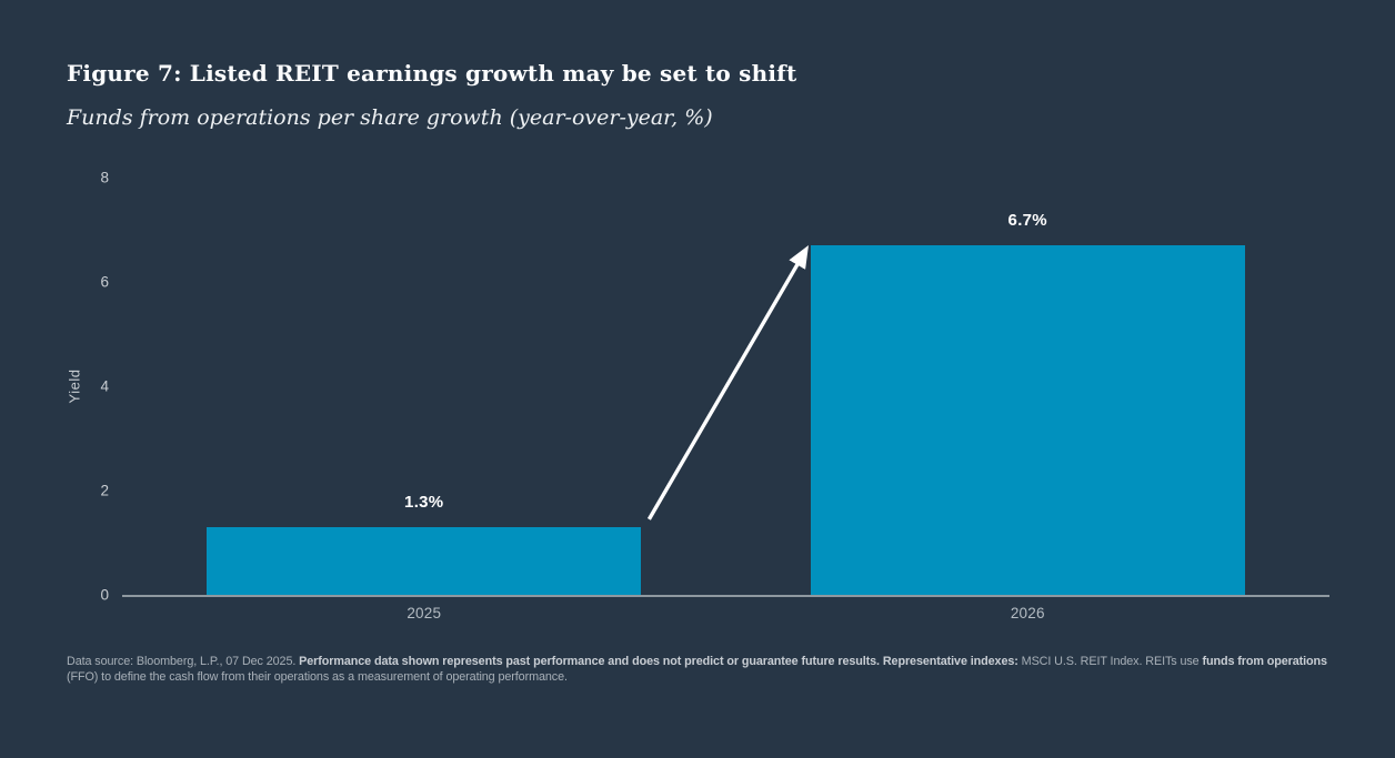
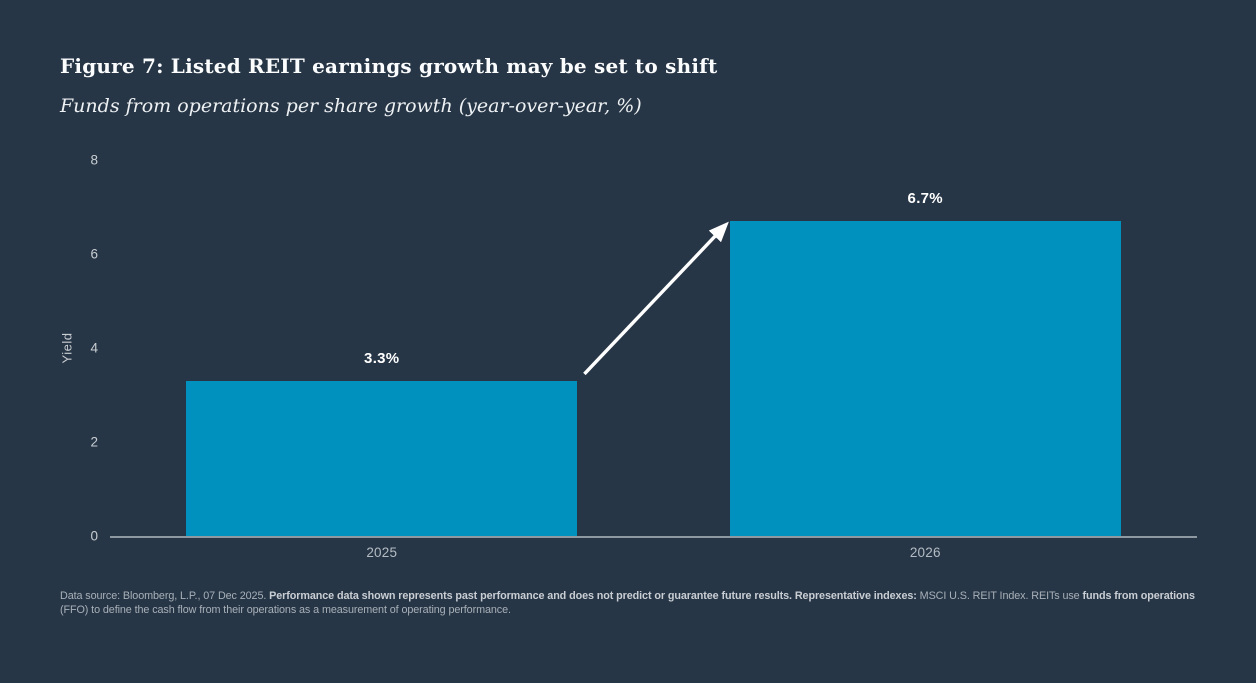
2025: 1.3% -> 3.3%
